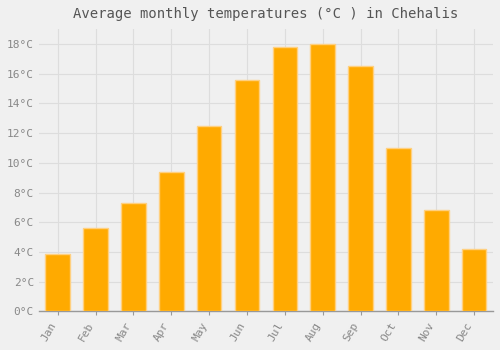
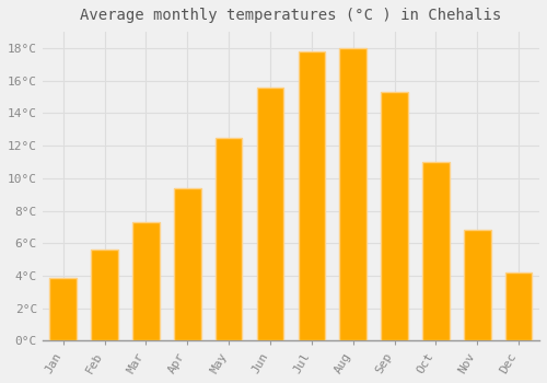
Sep: 16.5°C -> 15.3°C
